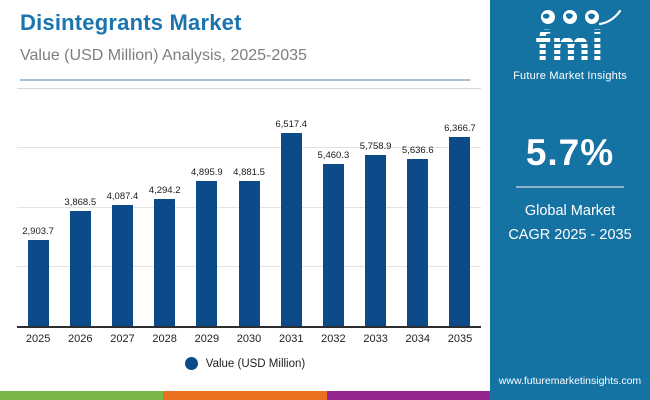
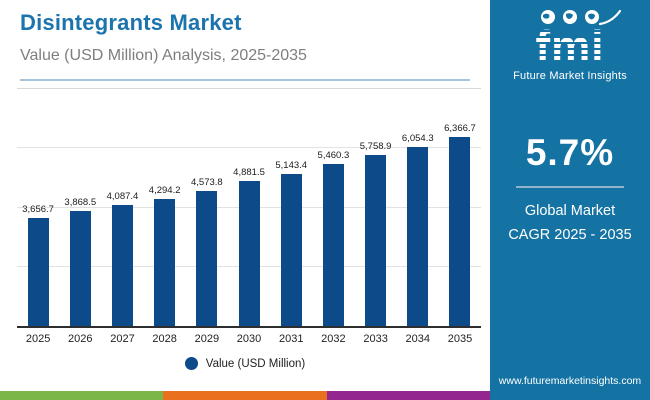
2025: 2,903.7 -> 3,656.7
2029: 4,895.9 -> 4,573.8
2031: 6,517.4 -> 5,143.4
2034: 5,636.6 -> 6,054.3
